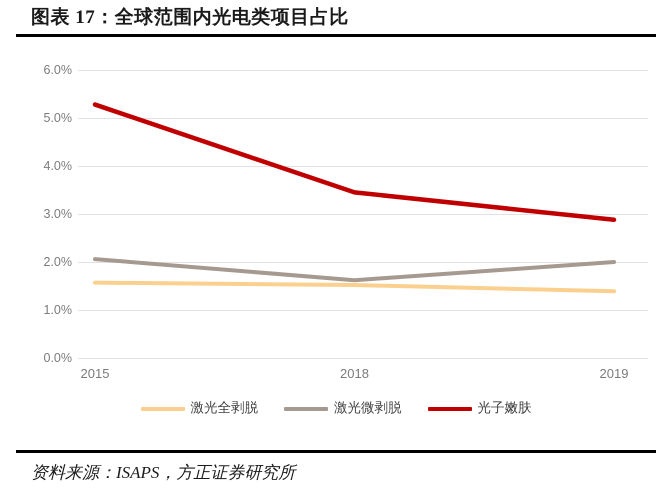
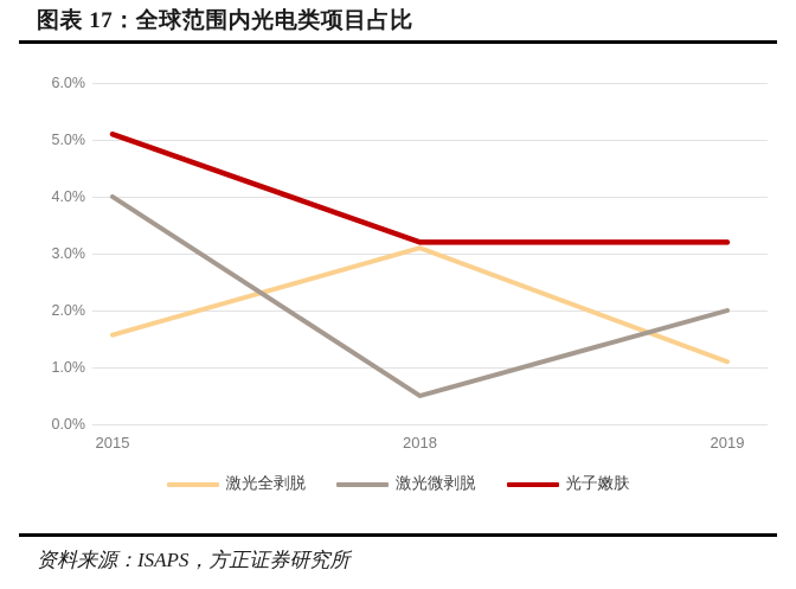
激光微剥脱/2015: 2.1% -> 4.0%
光子嫩肤/2015: 5.3% -> 5.1%
激光全剥脱/2018: 1.5% -> 3.1%
激光微剥脱/2018: 1.6% -> 0.5%
光子嫩肤/2018: 3.5% -> 3.2%
激光全剥脱/2019: 1.4% -> 1.1%
光子嫩肤/2019: 2.9% -> 3.2%
